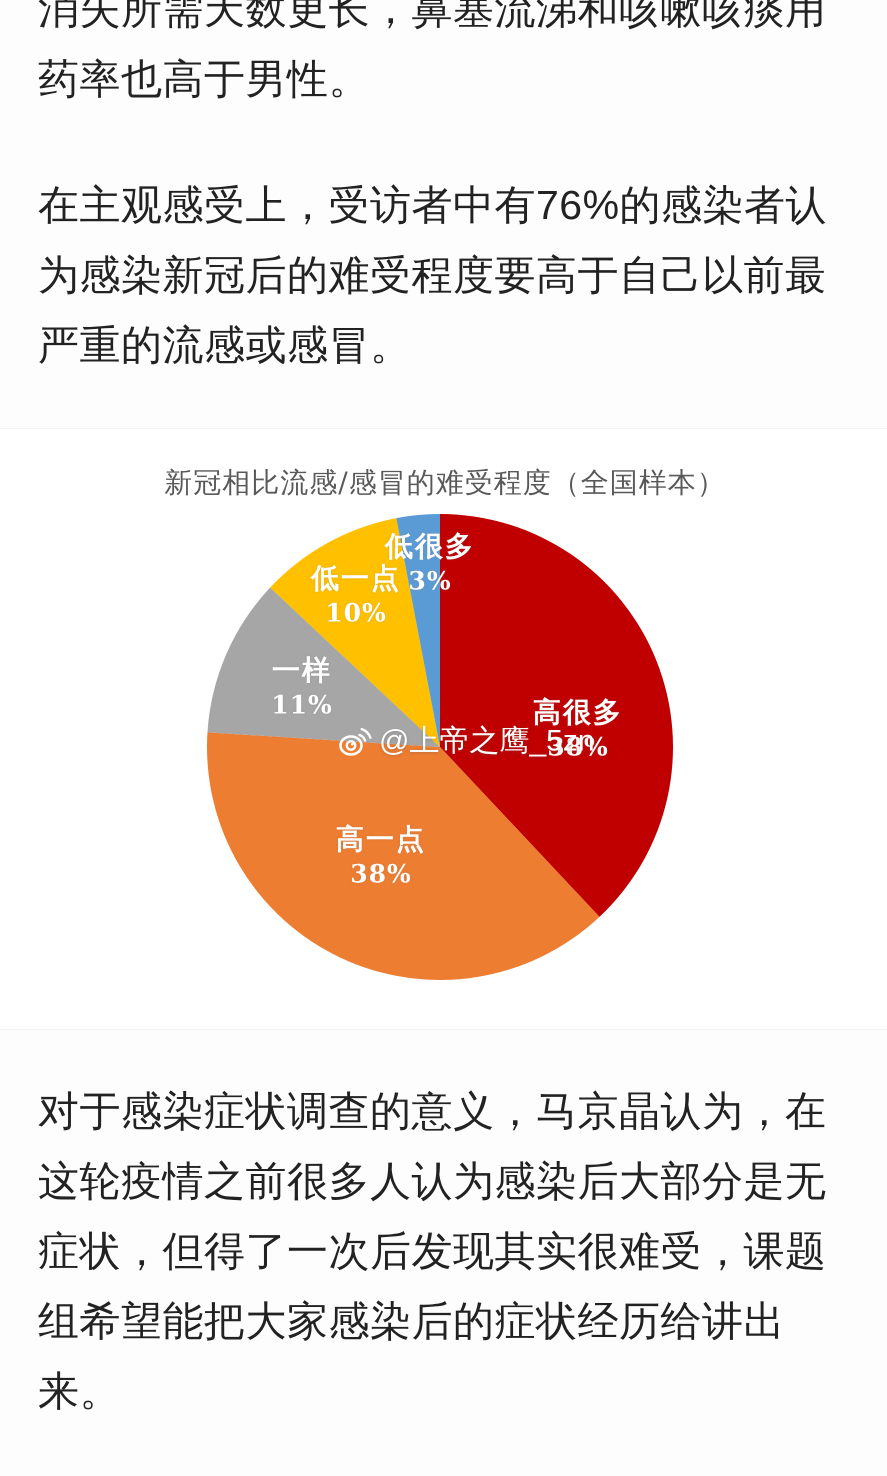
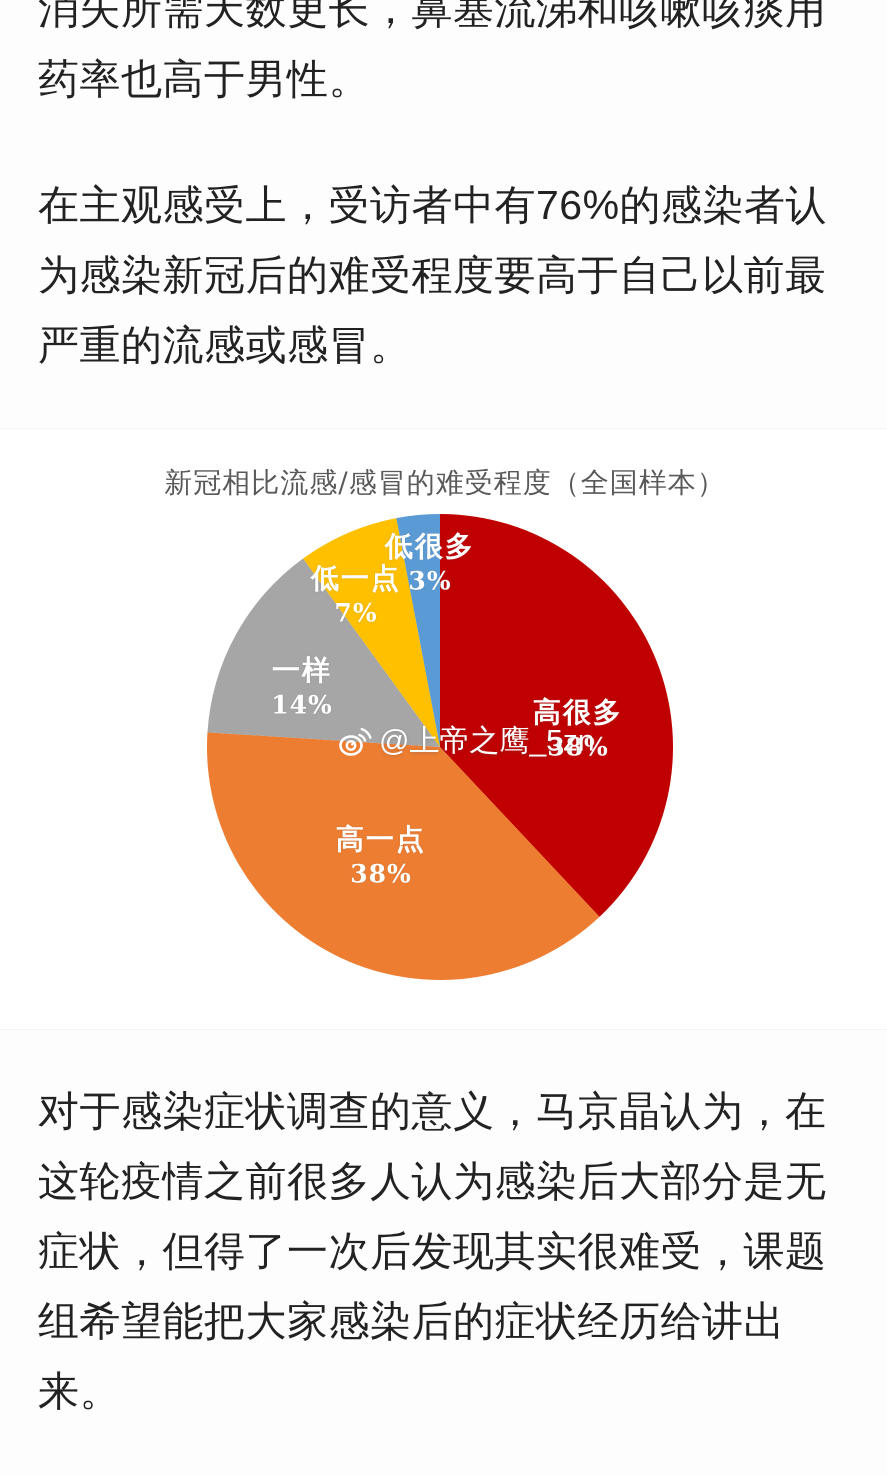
一样: 11% -> 14%
低一点: 10% -> 7%
